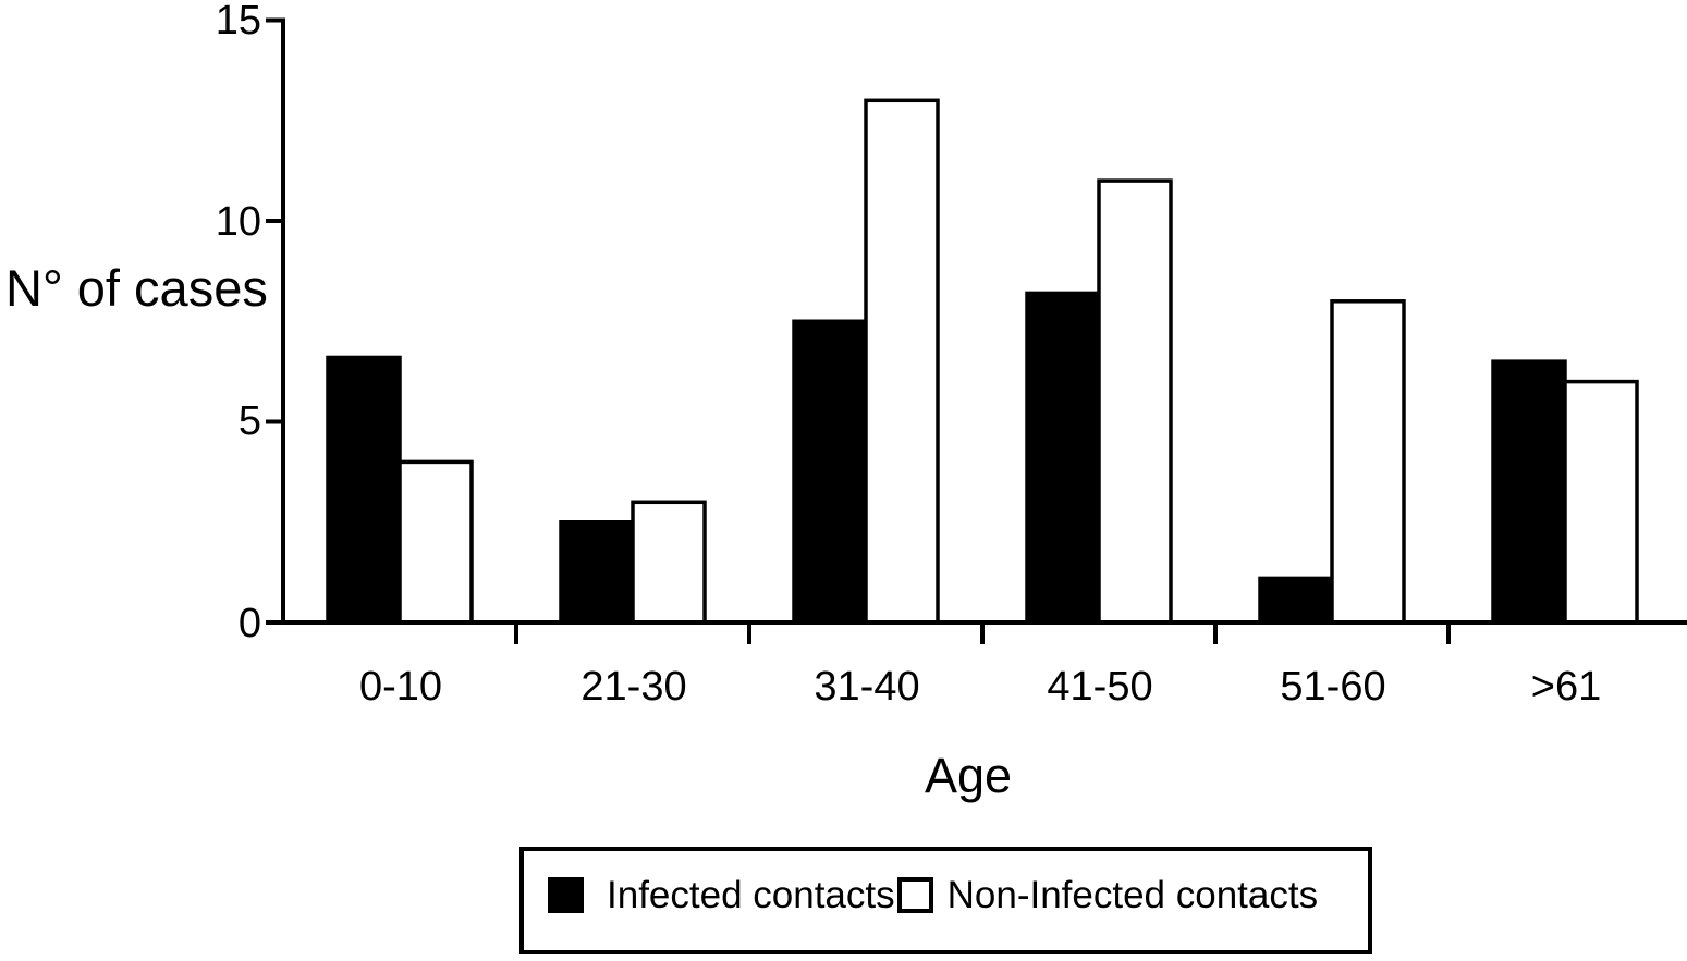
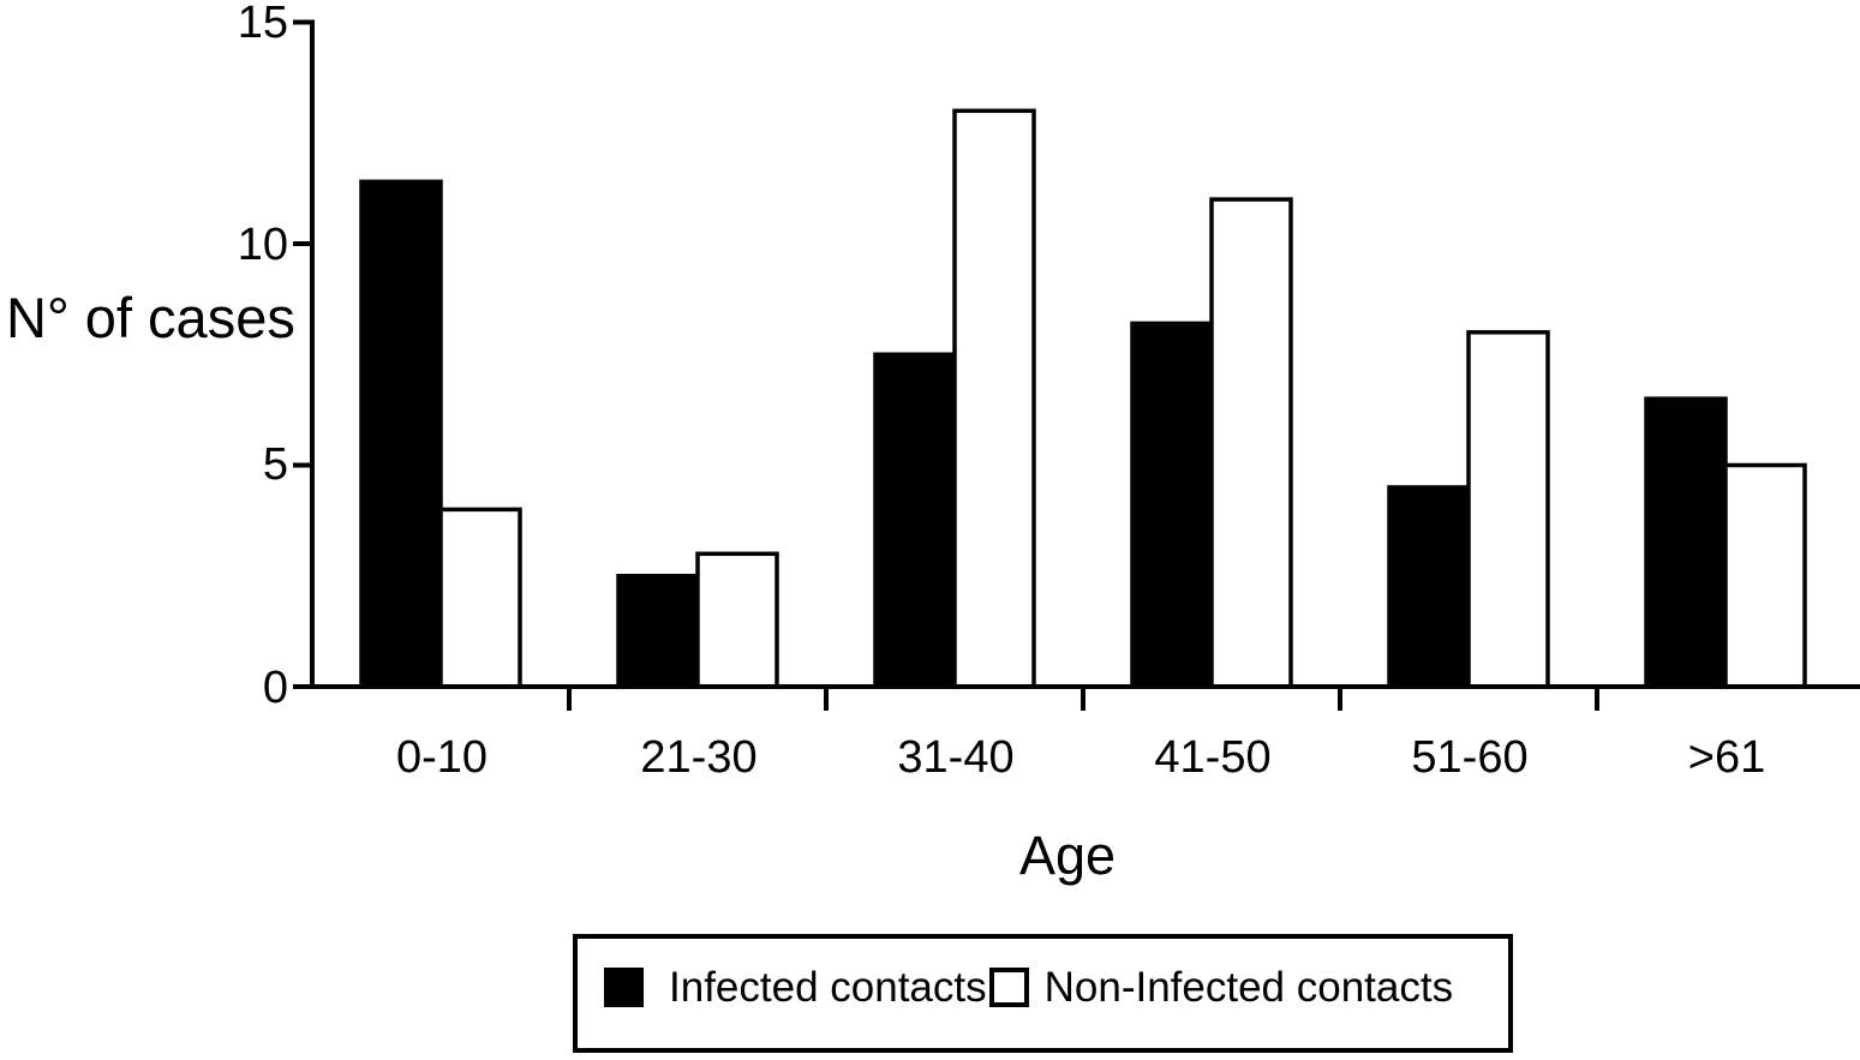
Infected contacts/0-10: 6.6 -> 11.4
Infected contacts/51-60: 1.1 -> 4.5
Non-Infected contacts/>61: 6 -> 5
